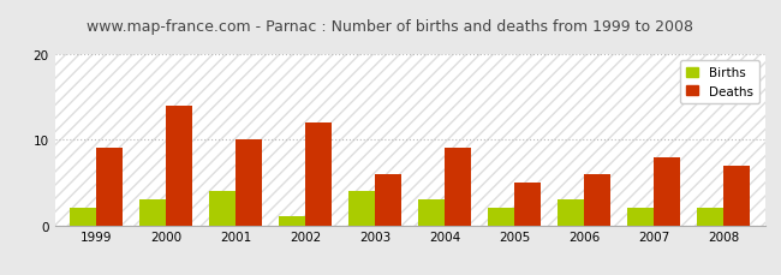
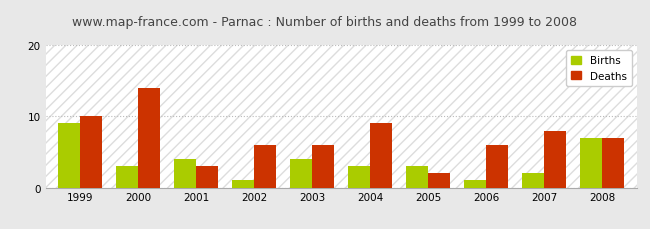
Births/1999: 2 -> 9
Deaths/1999: 9 -> 10
Deaths/2001: 10 -> 3
Deaths/2002: 12 -> 6
Births/2005: 2 -> 3
Deaths/2005: 5 -> 2
Births/2006: 3 -> 1
Births/2008: 2 -> 7
